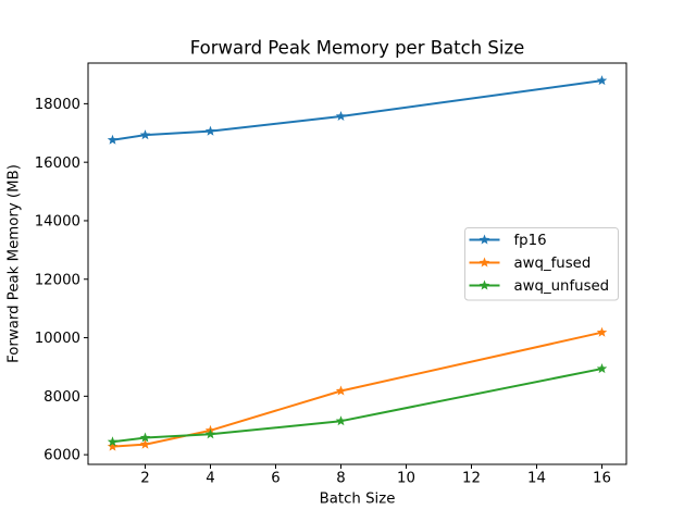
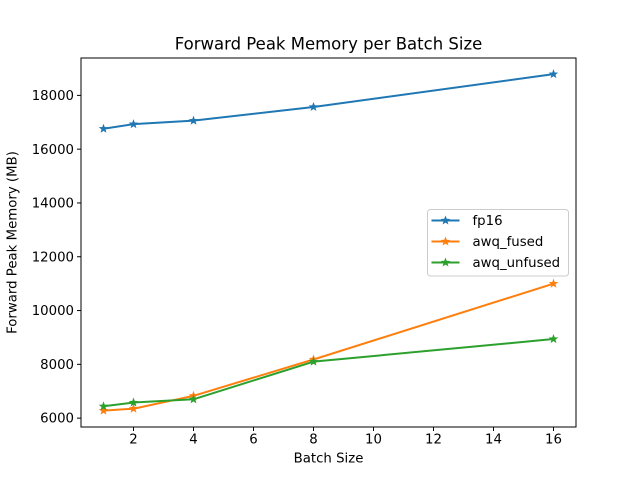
awq_unfused/8: 7200 -> 8100
awq_fused/16: 10200 -> 11000
